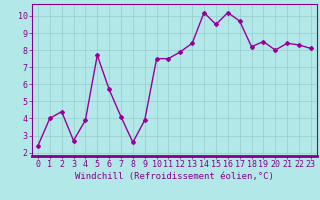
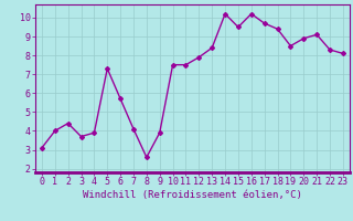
0: 2.4 -> 3.1
3: 2.7 -> 3.7
5: 7.7 -> 7.3
18: 8.2 -> 9.4
20: 8.0 -> 8.9
21: 8.4 -> 9.1
